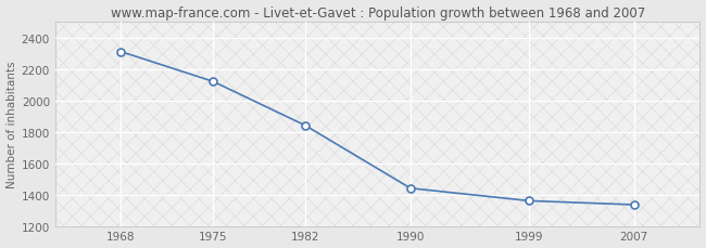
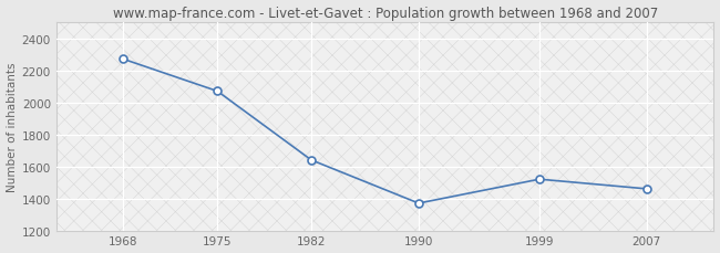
1968: 2310 -> 2270
1975: 2120 -> 2070
1982: 1840 -> 1640
1990: 1440 -> 1370
1999: 1360 -> 1520
2007: 1340 -> 1460
